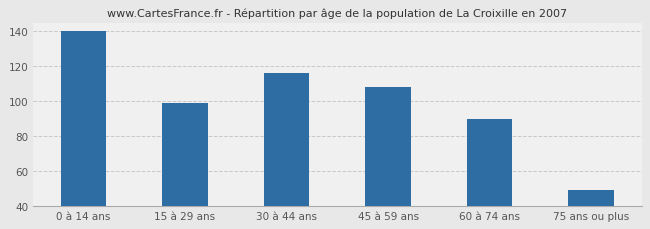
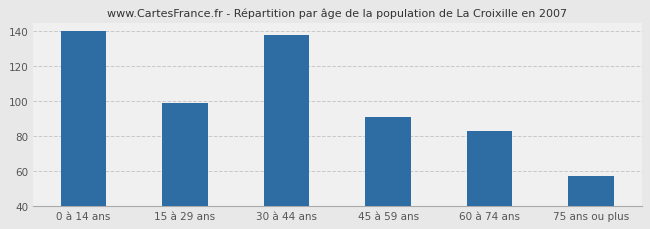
30 à 44 ans: 116 -> 138
45 à 59 ans: 108 -> 91
60 à 74 ans: 90 -> 83
75 ans ou plus: 49 -> 57
